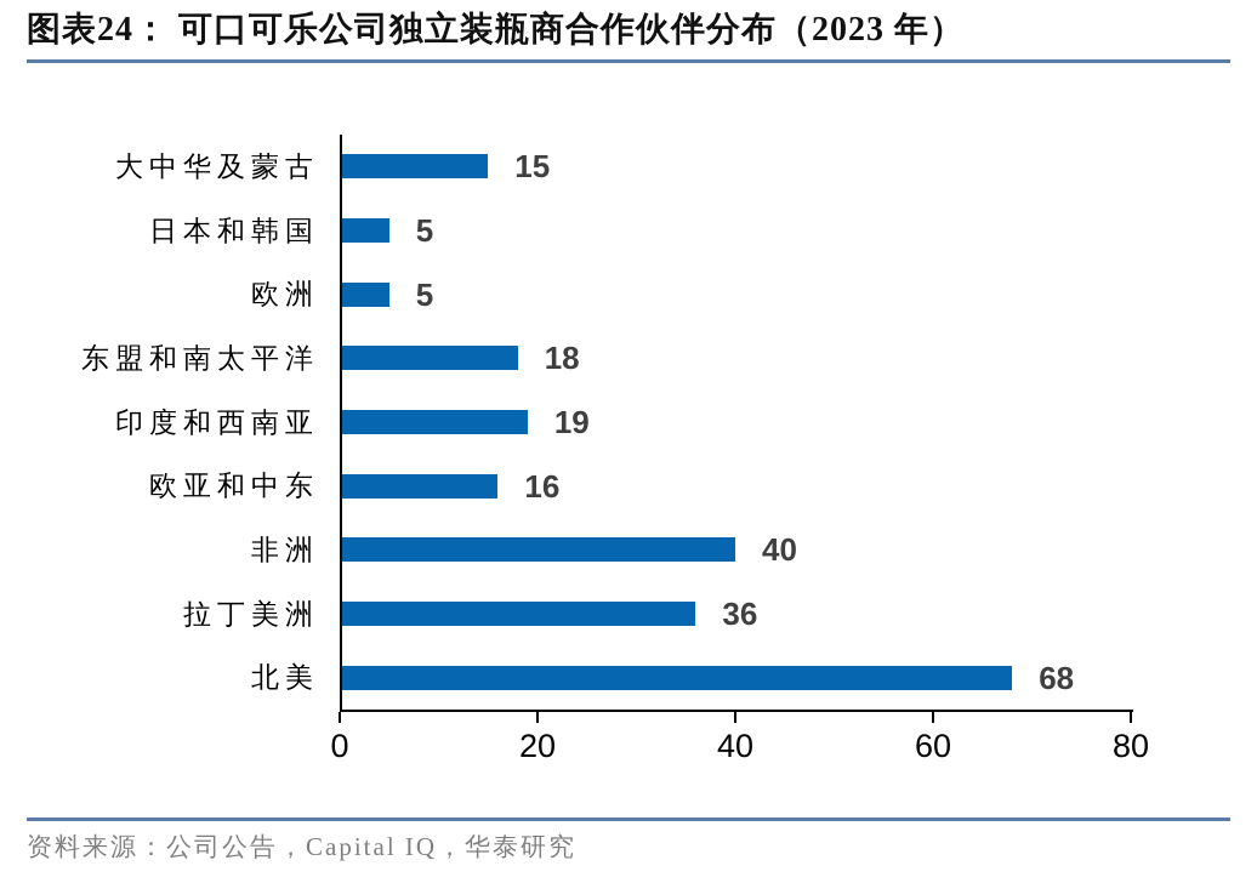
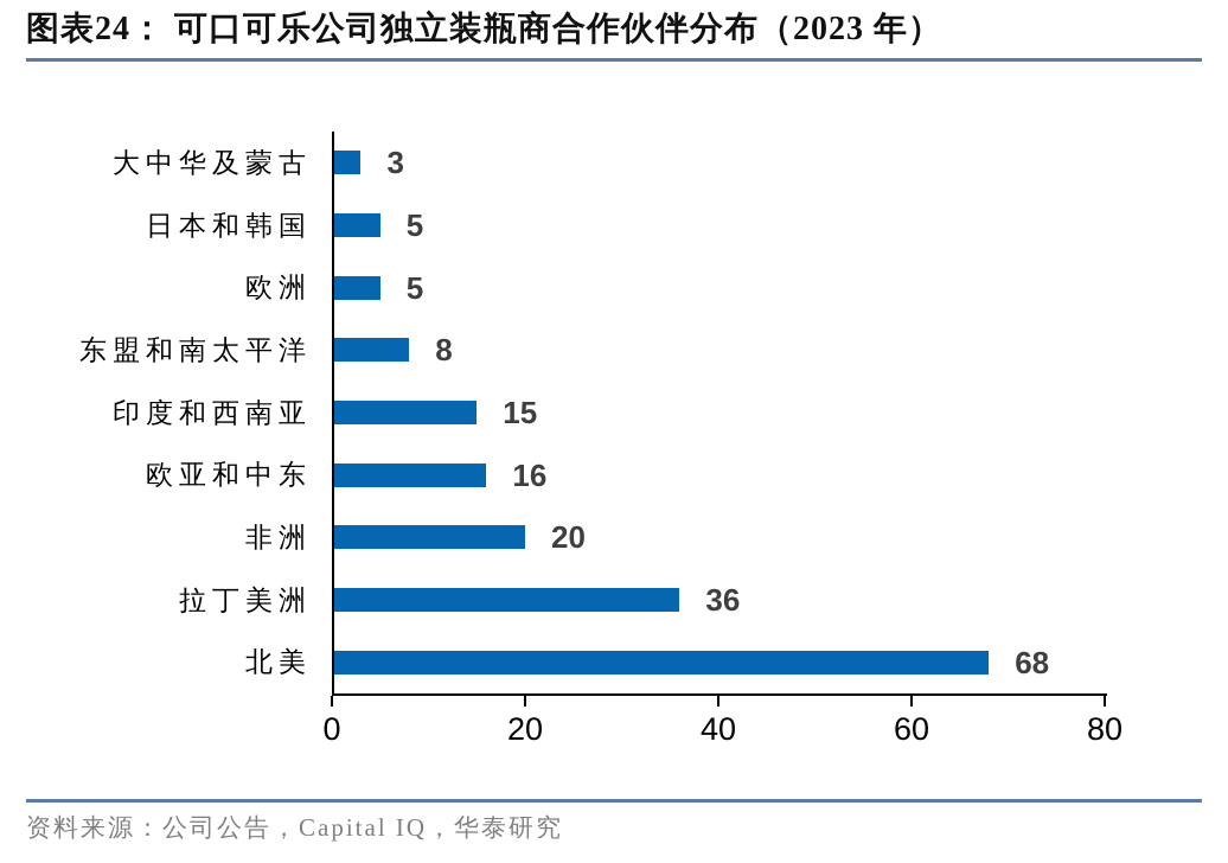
大中华及蒙古: 15 -> 3
东盟和南太平洋: 18 -> 8
印度和西南亚: 19 -> 15
非洲: 40 -> 20
